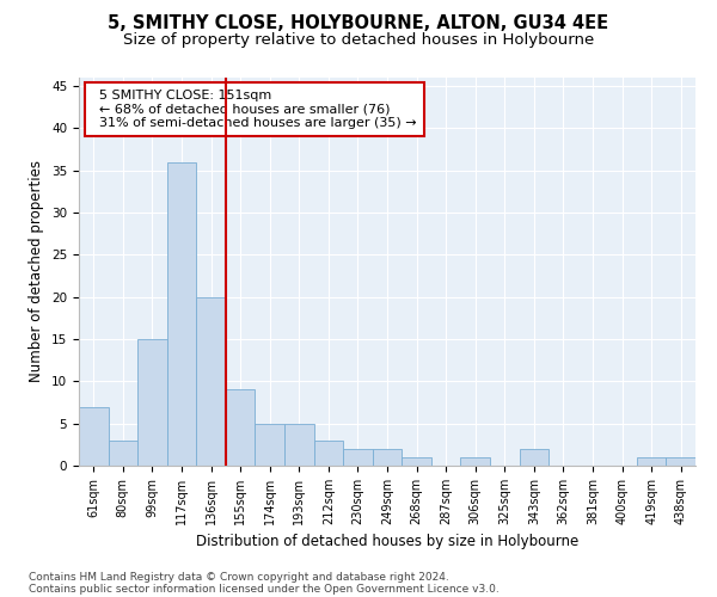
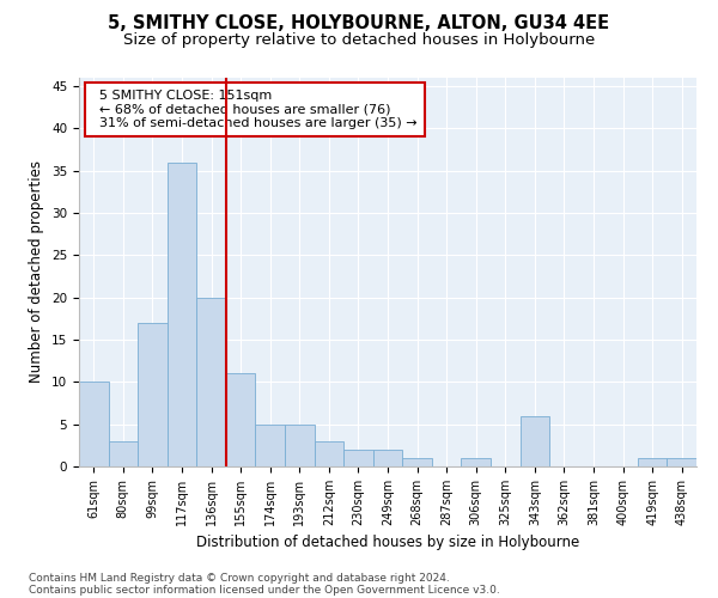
61sqm: 7 -> 10
99sqm: 15 -> 17
155sqm: 9 -> 11
343sqm: 2 -> 6
